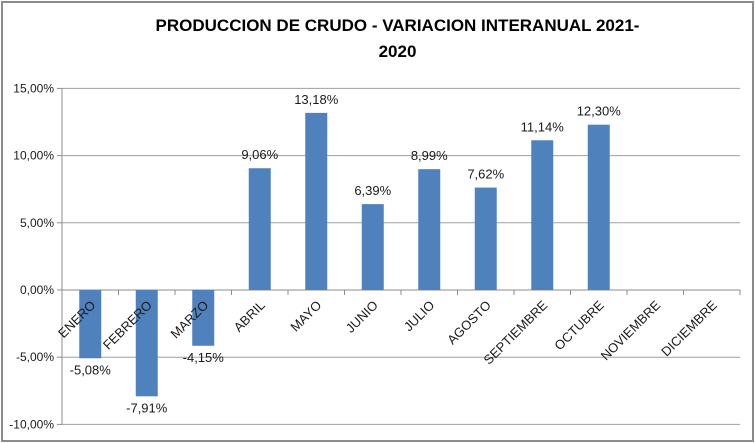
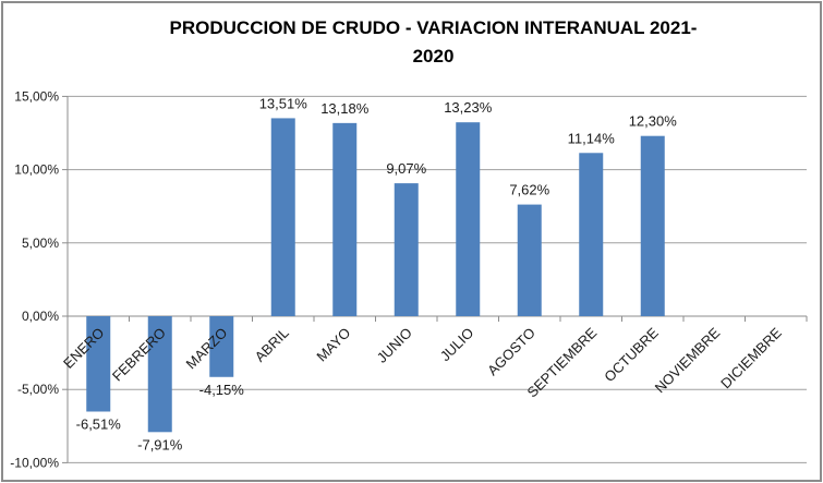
ENERO: -5,08% -> -6,51%
ABRIL: 9,06% -> 13,51%
JUNIO: 6,39% -> 9,07%
JULIO: 8,99% -> 13,23%
